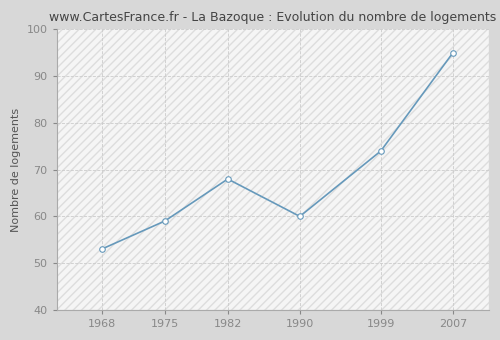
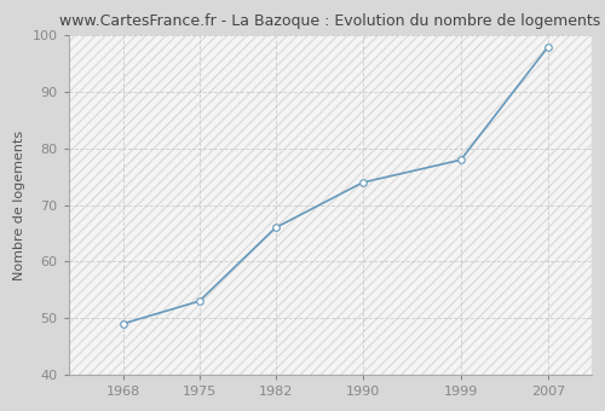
1968: 53 -> 49
1975: 59 -> 53
1982: 68 -> 66
1990: 60 -> 74
1999: 74 -> 78
2007: 95 -> 98
